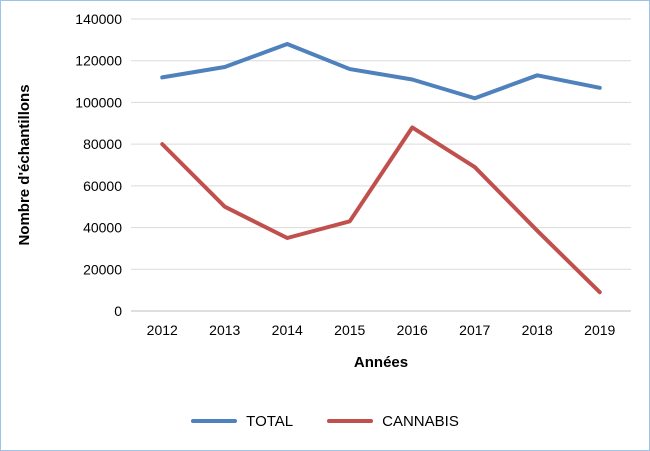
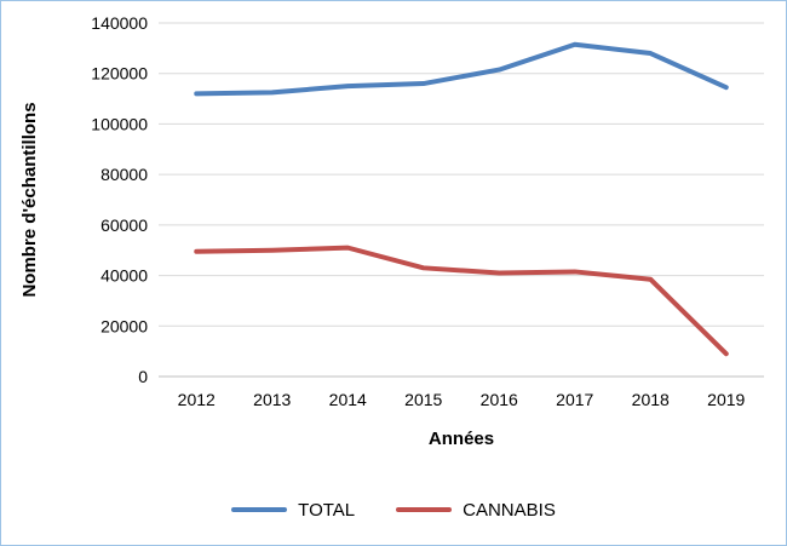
CANNABIS/2012: 80000 -> 50000
TOTAL/2013: 117000 -> 112000
TOTAL/2014: 128000 -> 115000
CANNABIS/2014: 35000 -> 51000
TOTAL/2016: 111000 -> 122000
CANNABIS/2016: 88000 -> 41000
TOTAL/2017: 102000 -> 132000
CANNABIS/2017: 69000 -> 42000
TOTAL/2018: 113000 -> 128000
TOTAL/2019: 107000 -> 114000
